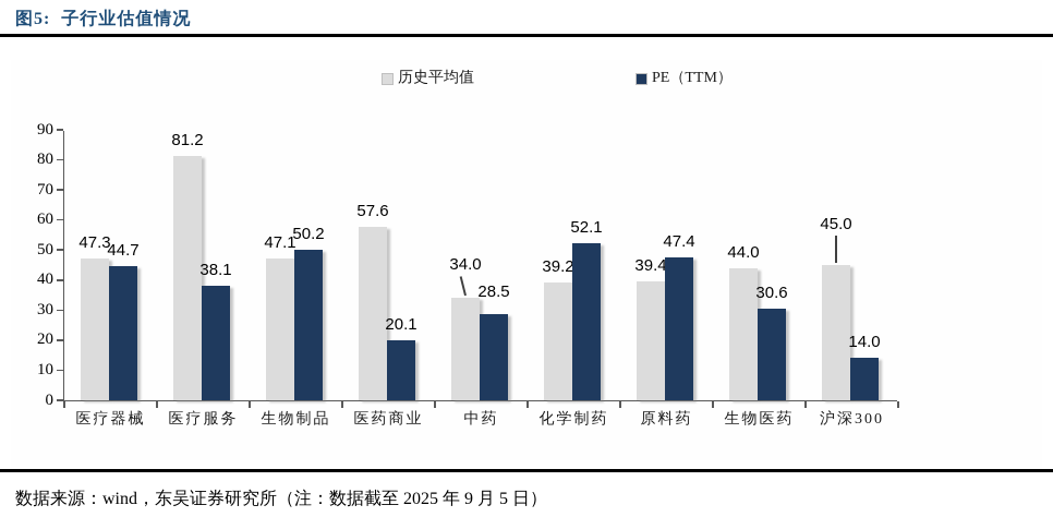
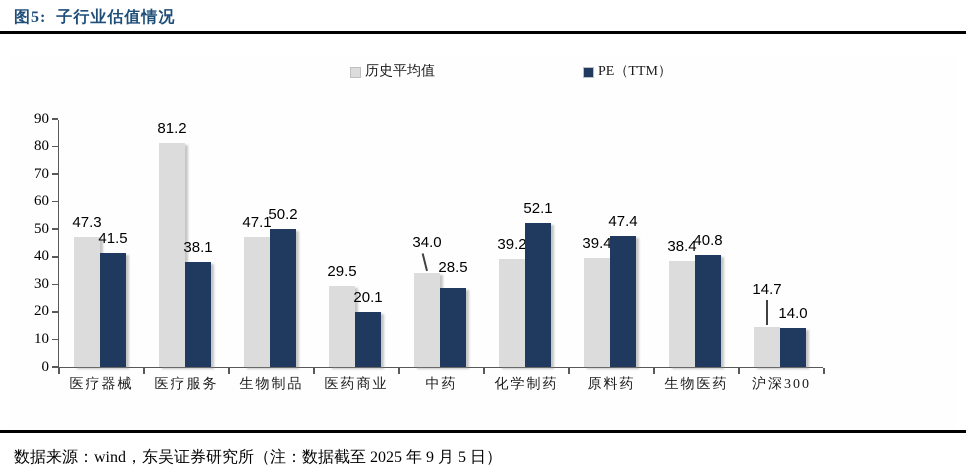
PE（TTM）/医疗器械: 44.7 -> 41.5
历史平均值/医药商业: 57.6 -> 29.5
历史平均值/生物医药: 44.0 -> 38.4
PE（TTM）/生物医药: 30.6 -> 40.8
历史平均值/沪深300: 45.0 -> 14.7
